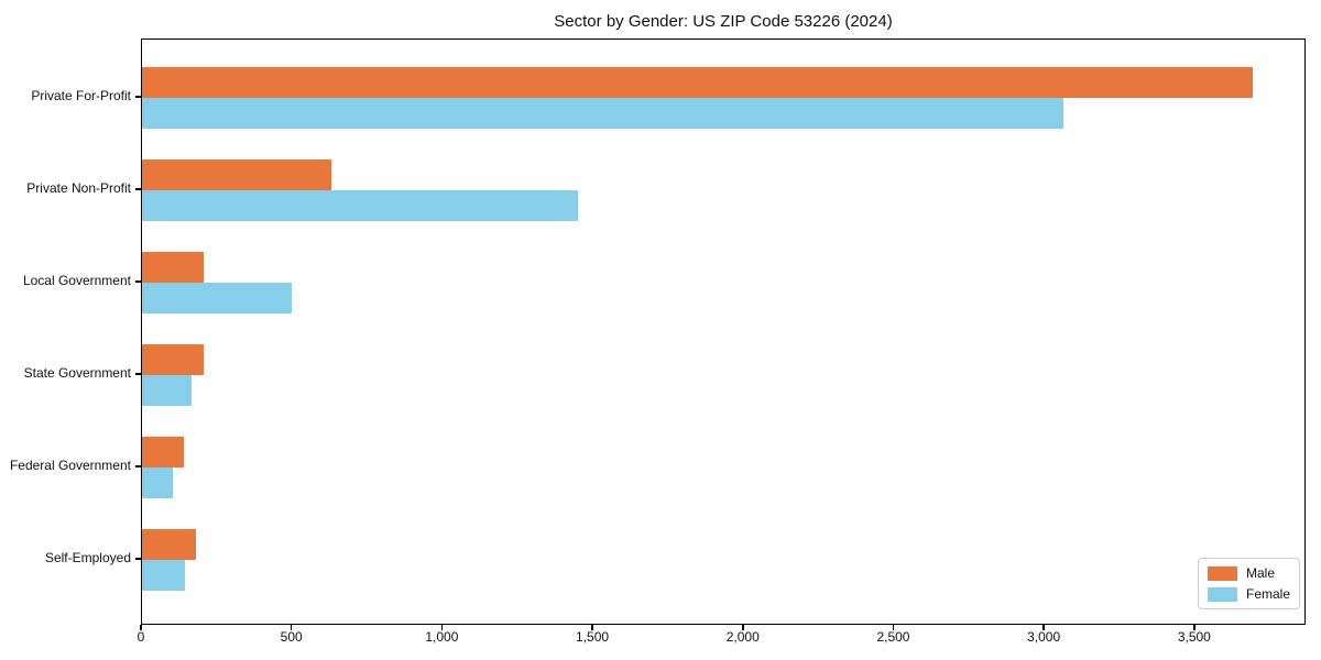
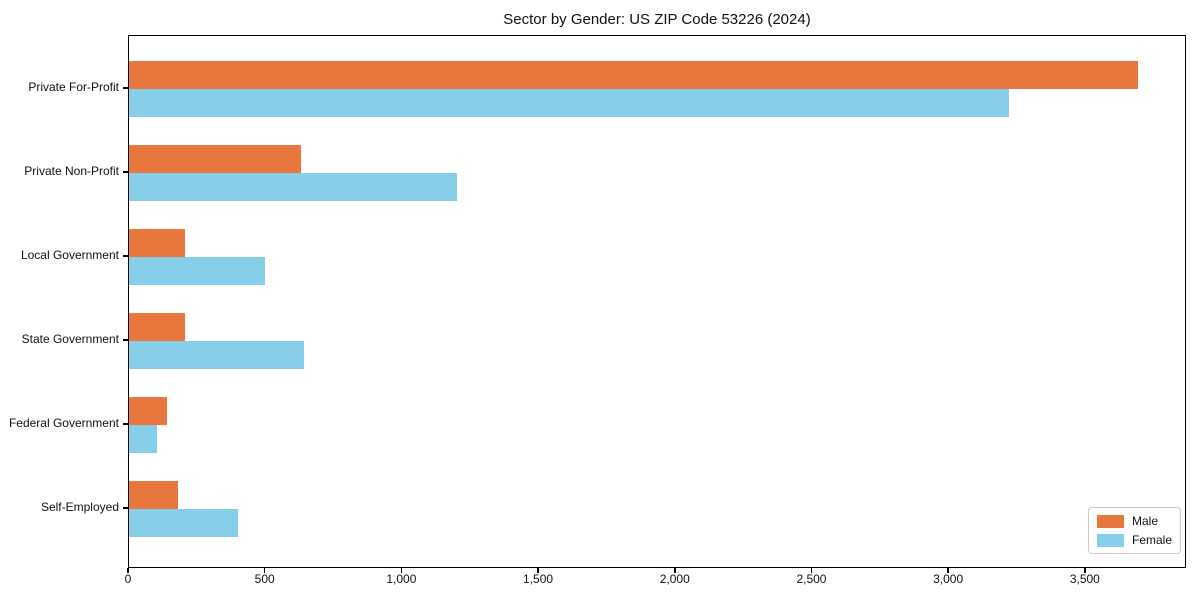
Female/Private For-Profit: 3060 -> 3220
Female/Private Non-Profit: 1450 -> 1200
Female/State Government: 160 -> 640
Female/Self-Employed: 140 -> 400
